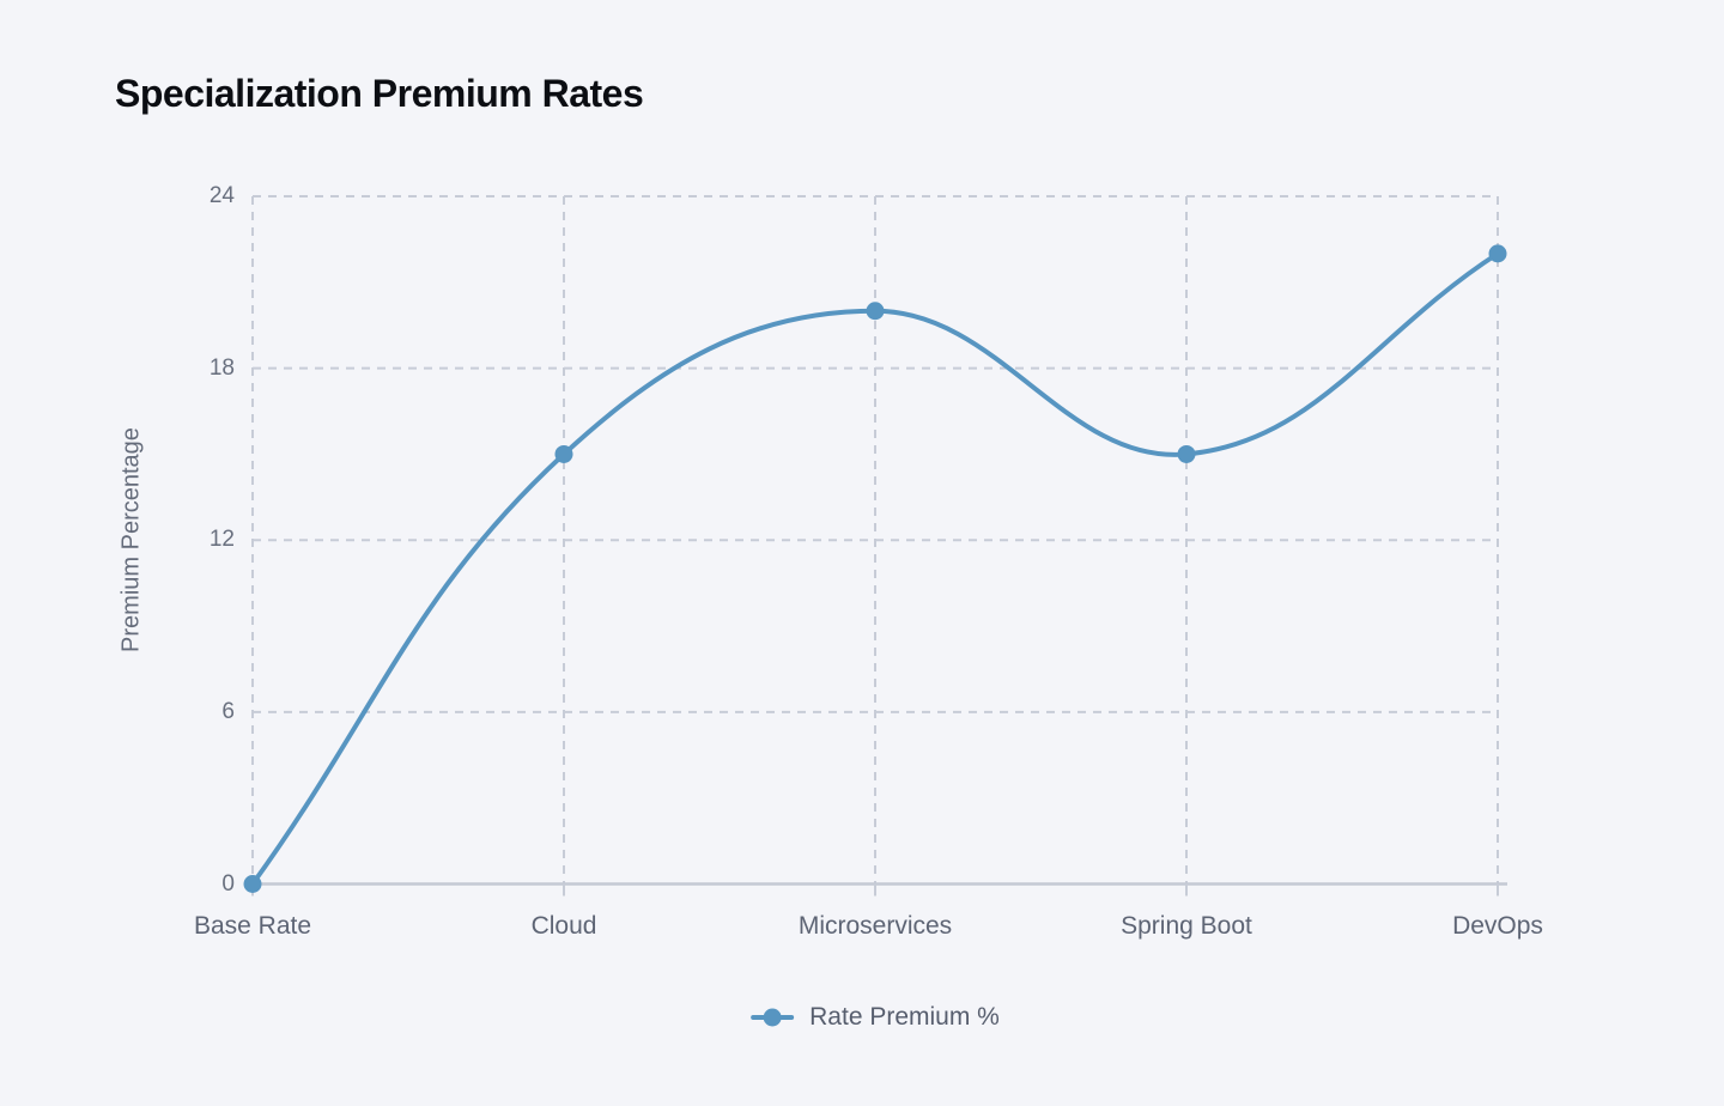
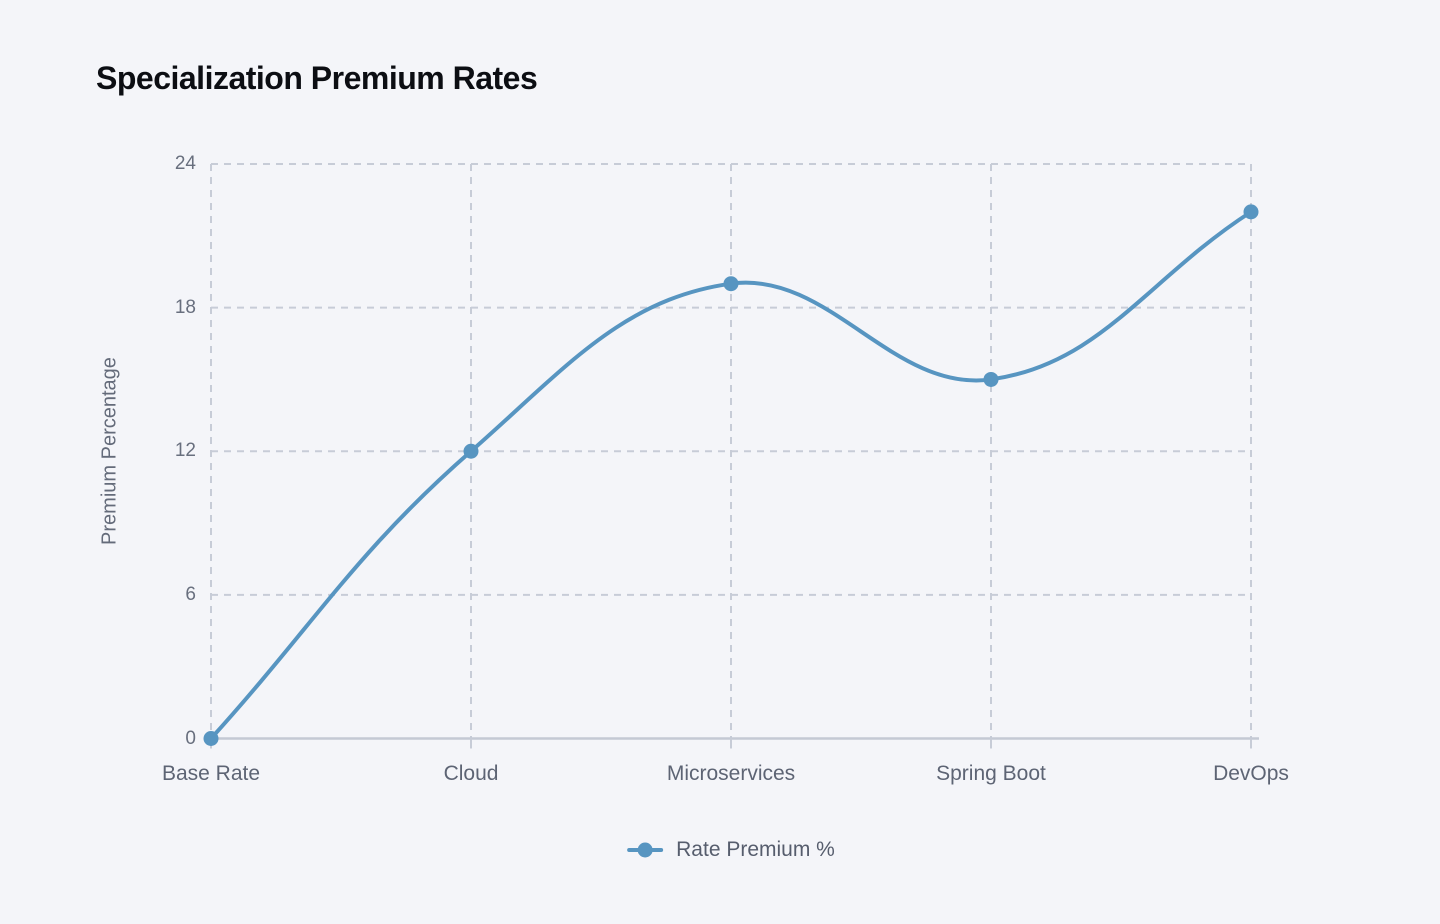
Cloud: 15 -> 12
Microservices: 20 -> 19
